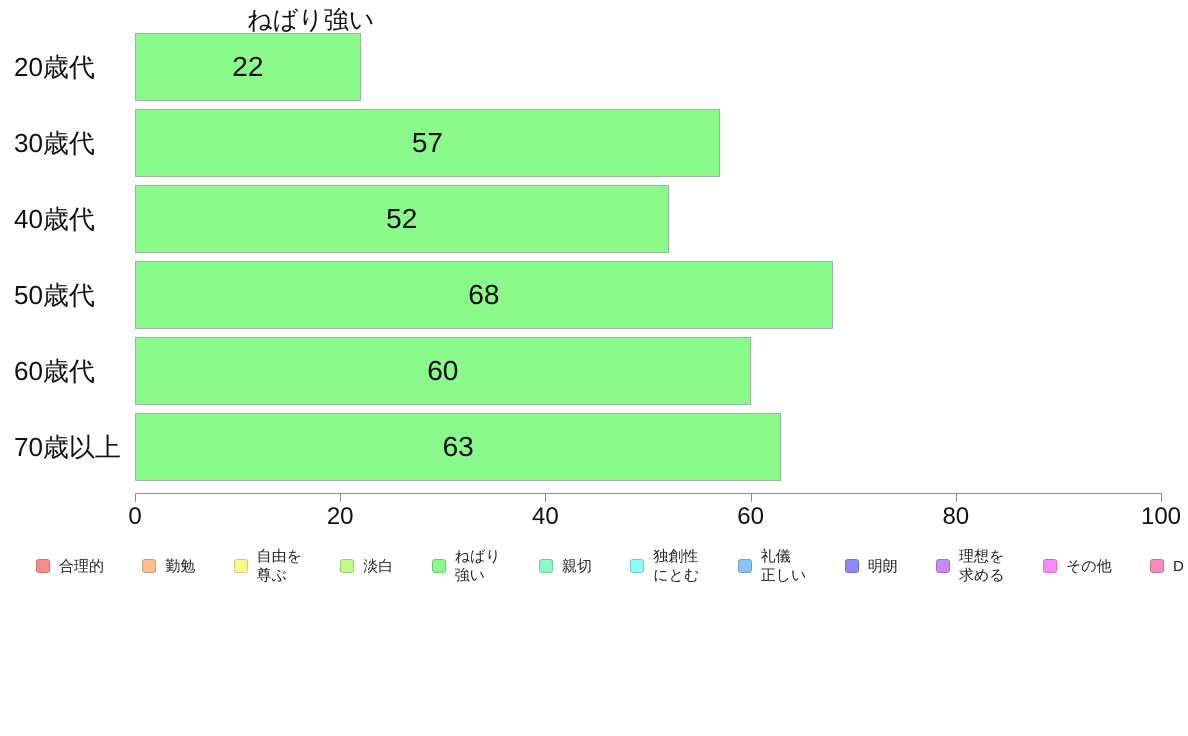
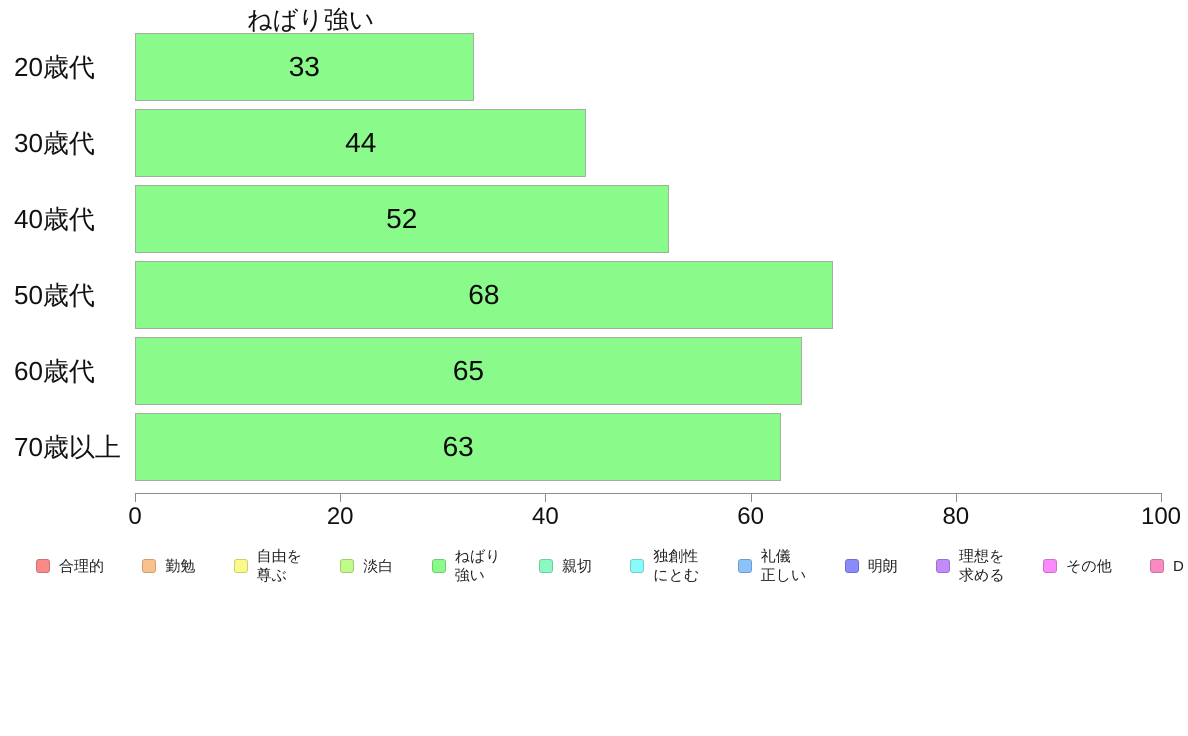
20歳代: 22 -> 33
30歳代: 57 -> 44
60歳代: 60 -> 65
